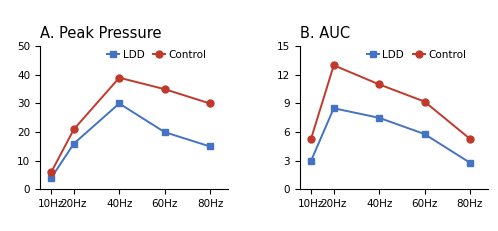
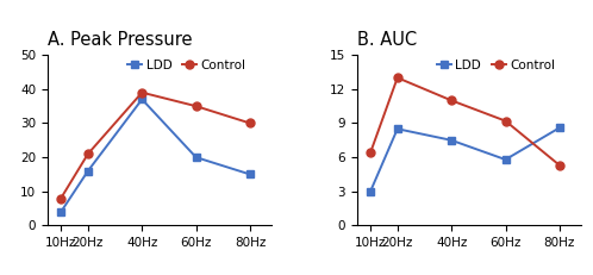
A. Peak Pressure/Control/10Hz: 6 -> 8
A. Peak Pressure/LDD/40Hz: 30 -> 37
B. AUC/Control/10Hz: 5.3 -> 6.4
B. AUC/LDD/80Hz: 2.8 -> 8.6
